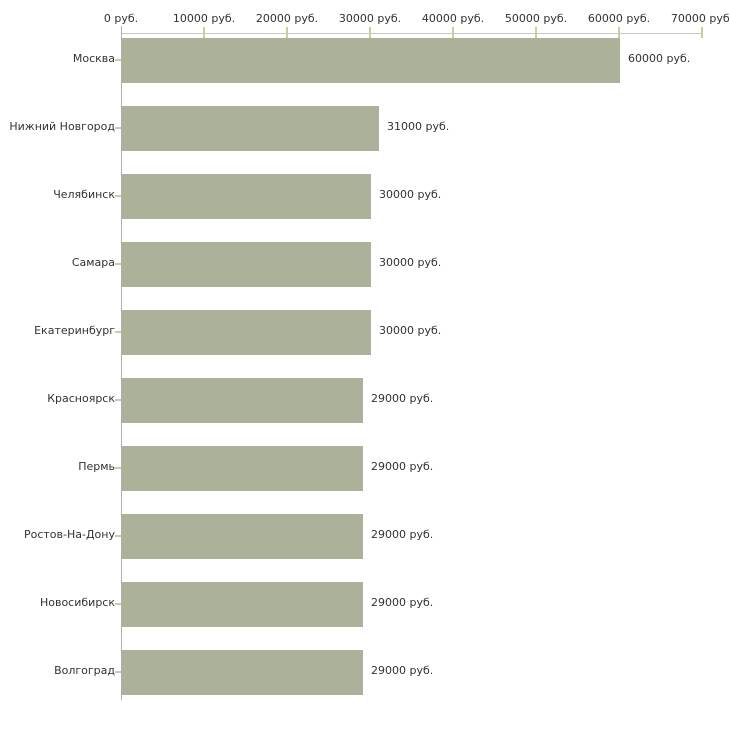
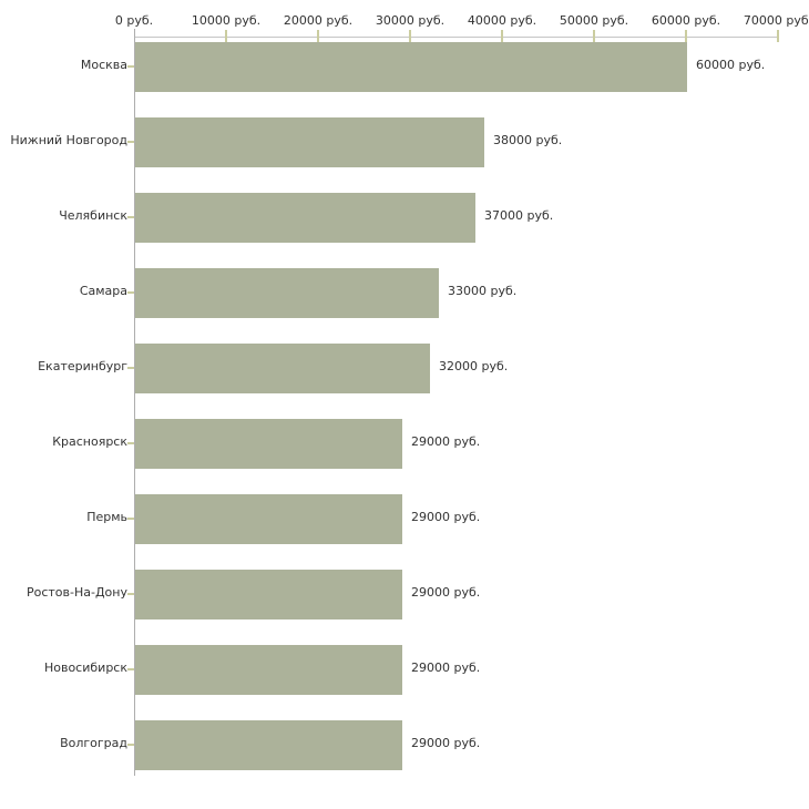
Нижний Новгород: 31000 -> 38000
Челябинск: 30000 -> 37000
Самара: 30000 -> 33000
Екатеринбург: 30000 -> 32000
